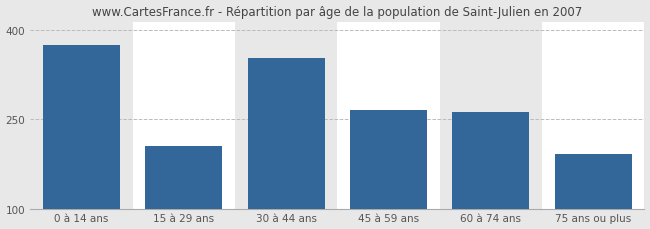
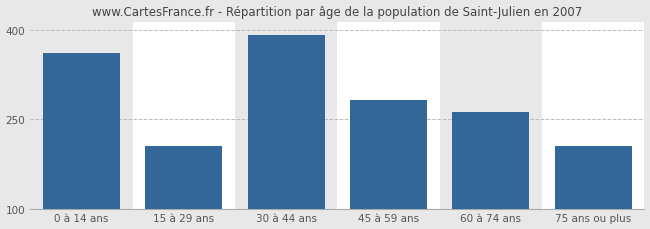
0 à 14 ans: 376 -> 362
30 à 44 ans: 354 -> 393
45 à 59 ans: 266 -> 283
75 ans ou plus: 192 -> 205
